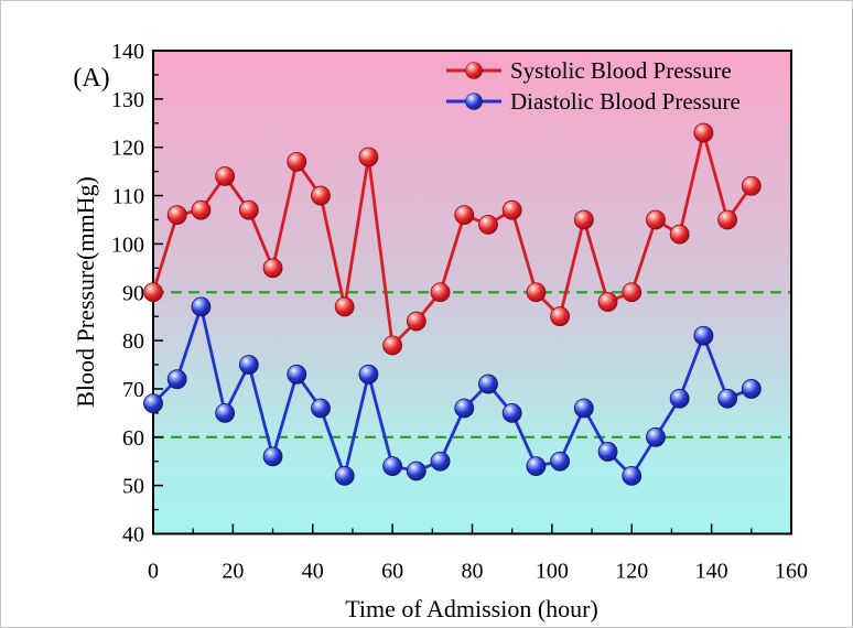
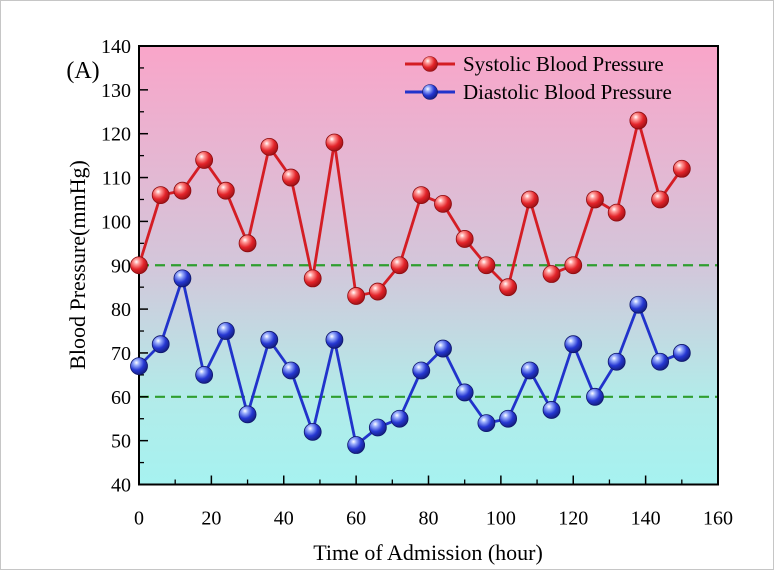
Systolic Blood Pressure/60: 79 -> 83
Diastolic Blood Pressure/60: 54 -> 49
Systolic Blood Pressure/90: 107 -> 96
Diastolic Blood Pressure/90: 65 -> 61
Diastolic Blood Pressure/120: 52 -> 72
